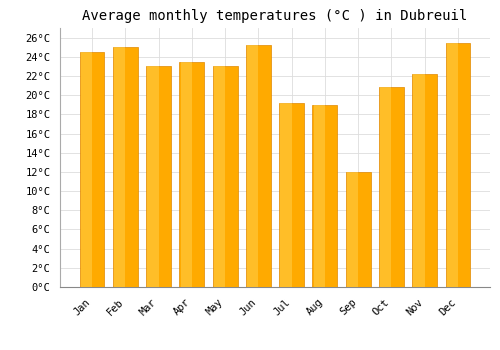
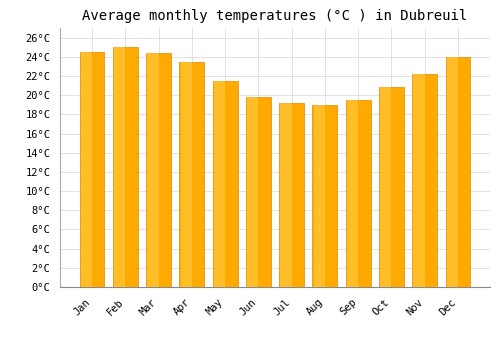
Mar: 23.0°C -> 24.4°C
May: 23.0°C -> 21.5°C
Jun: 25.2°C -> 19.8°C
Sep: 12.0°C -> 19.5°C
Dec: 25.4°C -> 24.0°C
